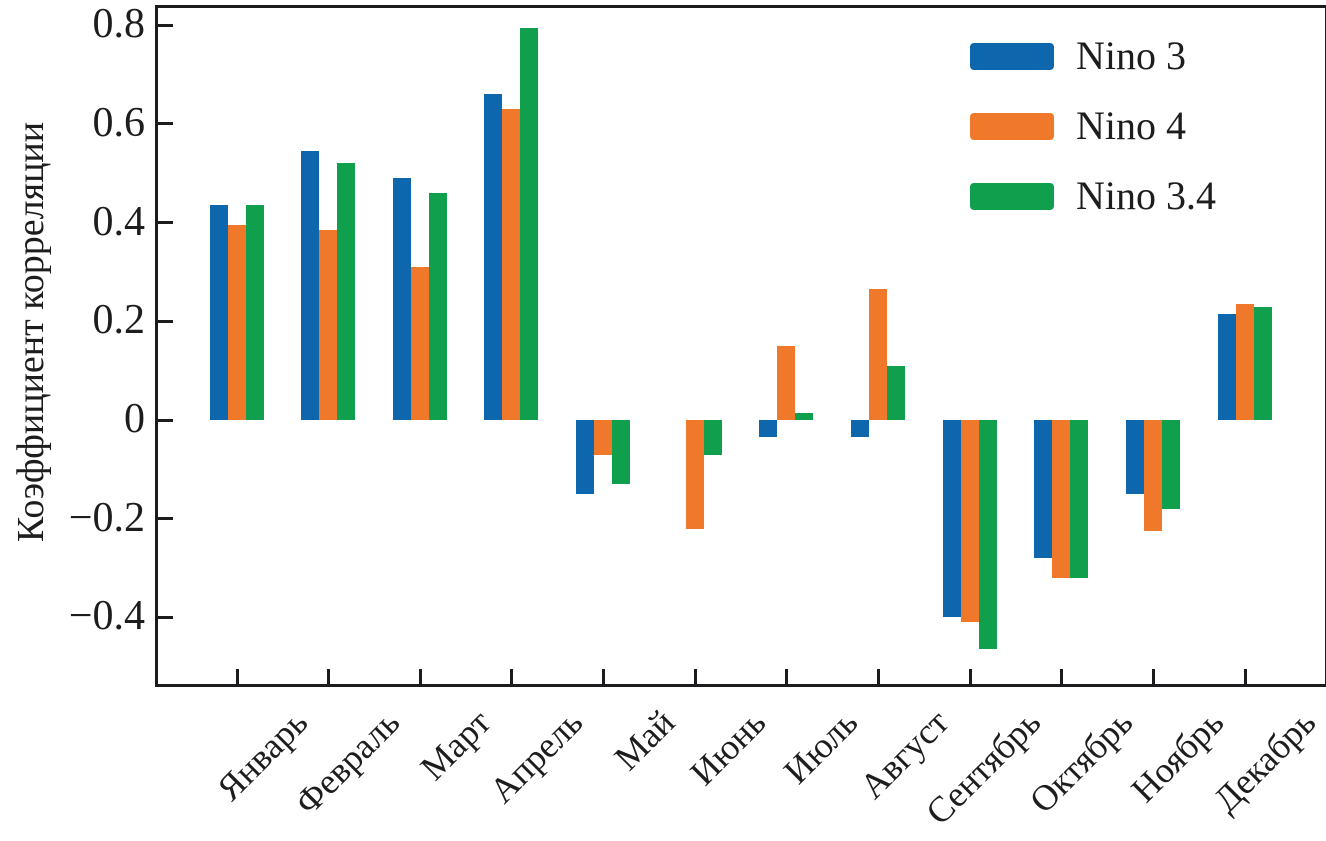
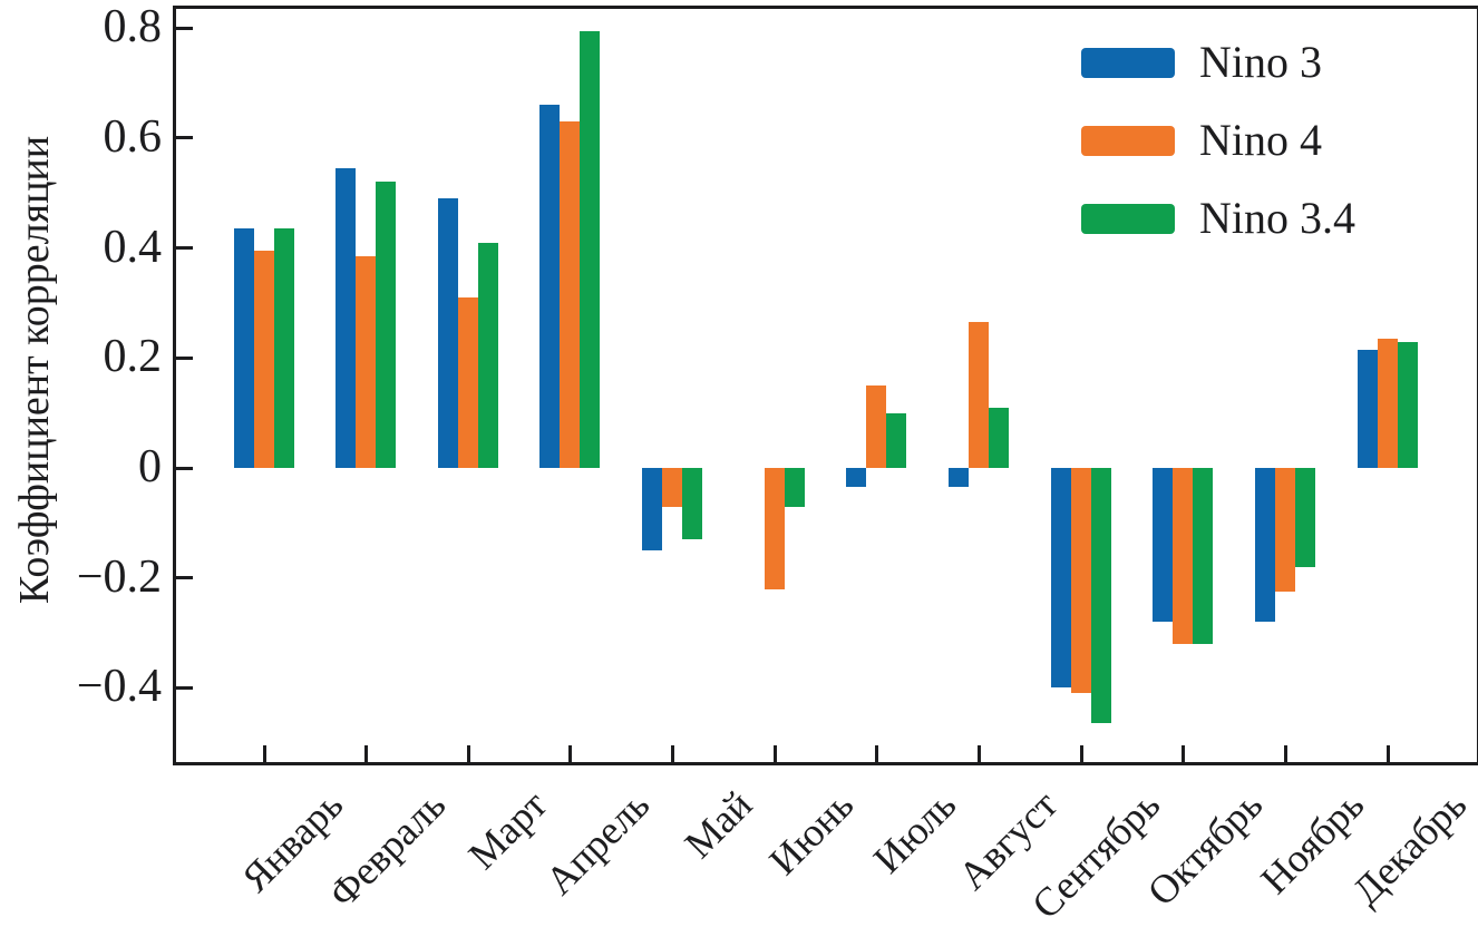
Nino 3.4/Март: 0.46 -> 0.41
Nino 3.4/Июль: 0.01 -> 0.10
Nino 3/Ноябрь: -0.15 -> -0.28
